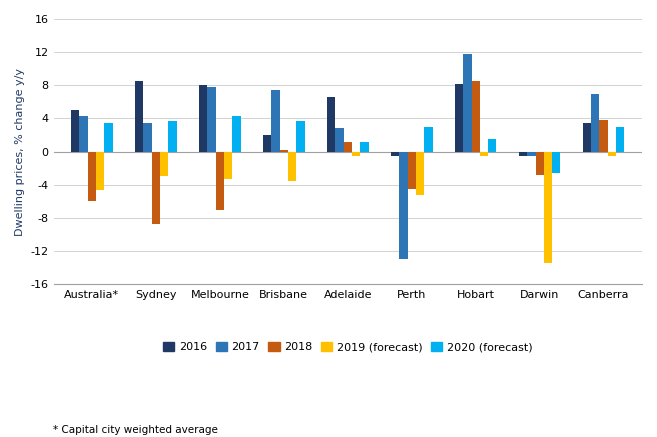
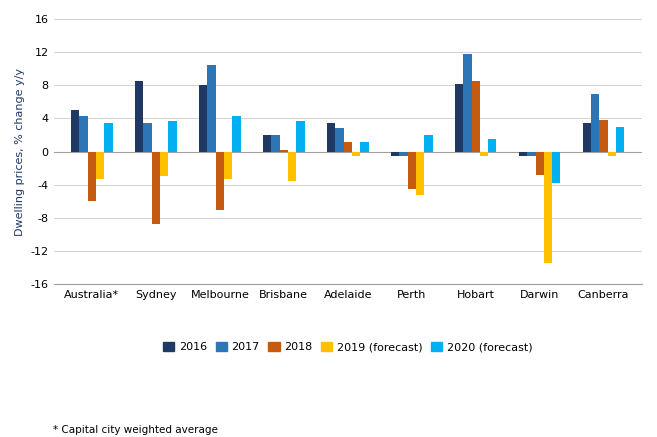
2019 (forecast)/Australia*: -4.6 -> -3.3
2017/Melbourne: 7.8 -> 10.5
2017/Brisbane: 7.4 -> 2.0
2016/Adelaide: 6.6 -> 3.5
2017/Perth: -13.0 -> -0.5
2020 (forecast)/Perth: 3.0 -> 2.0
2020 (forecast)/Darwin: -2.6 -> -3.8
